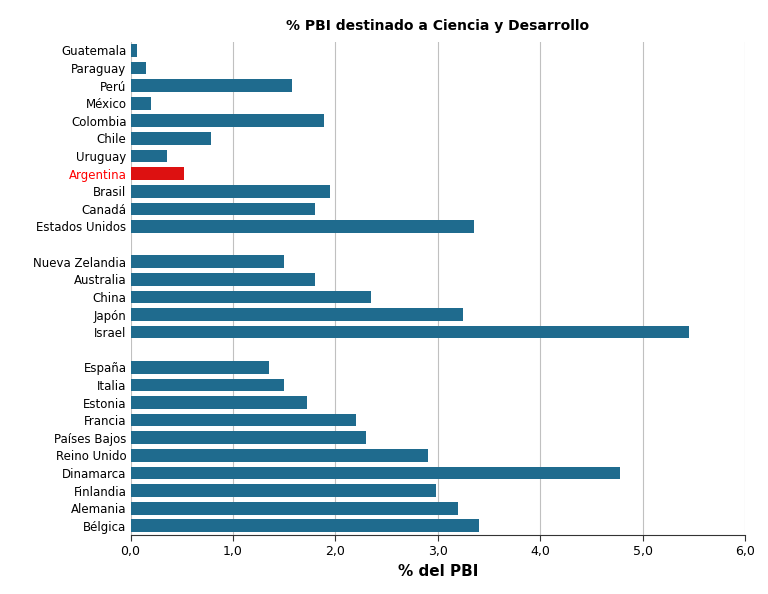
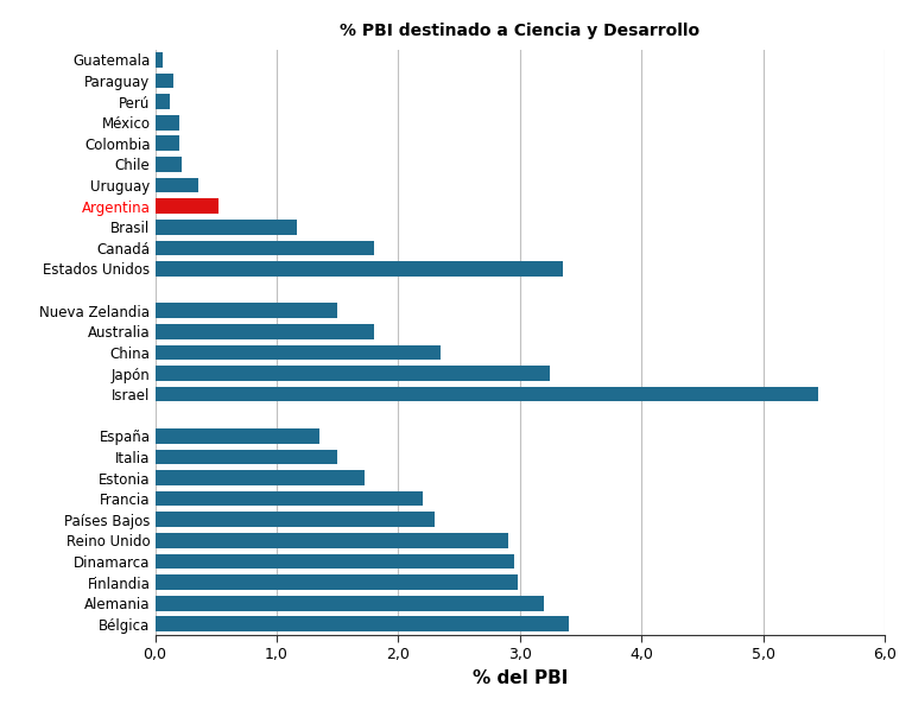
Perú: 1,58 -> 0,12
Colombia: 1,89 -> 0,20
Chile: 0,79 -> 0,22
Brasil: 1,95 -> 1,17
Dinamarca: 4,78 -> 2,95
